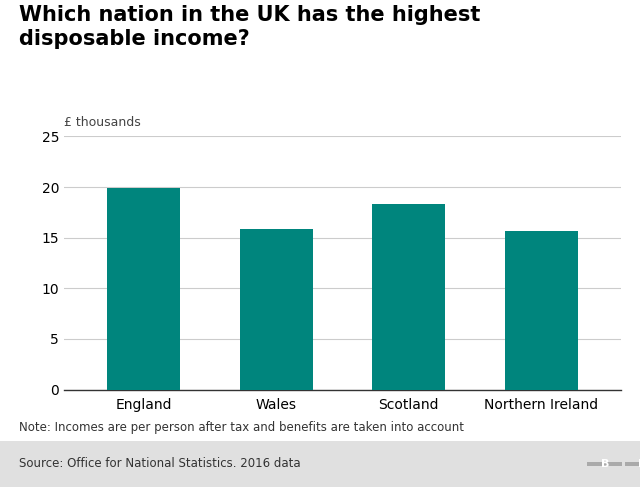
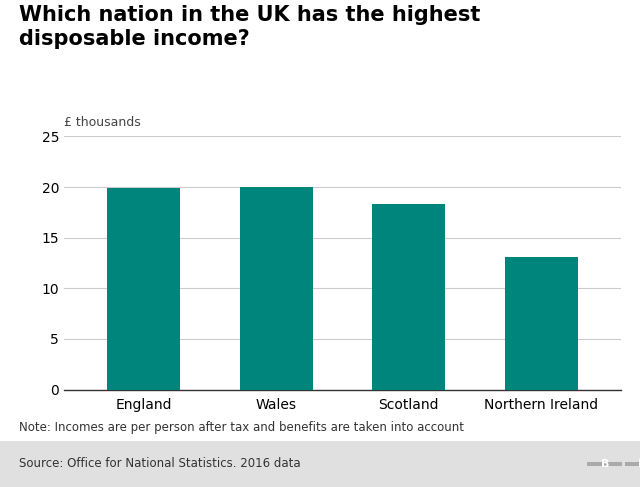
Wales: 15.9 -> 20.0
Northern Ireland: 15.7 -> 13.1
